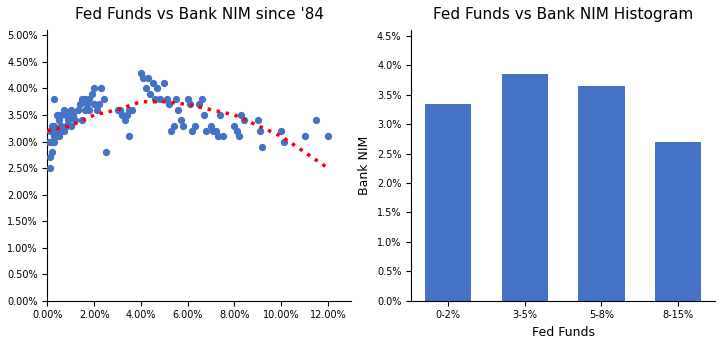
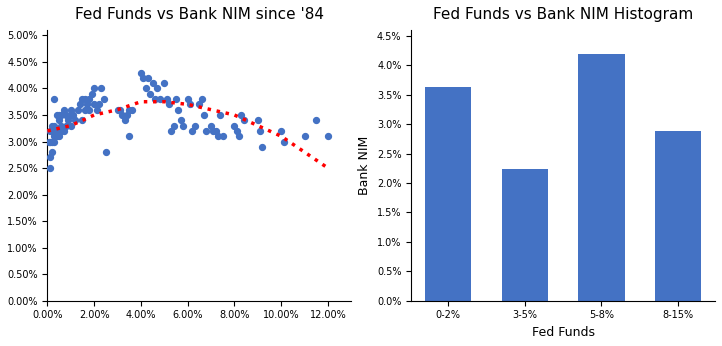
Fed Funds vs Bank NIM Histogram/0-2%: 3.35% -> 3.64%
Fed Funds vs Bank NIM Histogram/3-5%: 3.85% -> 2.24%
Fed Funds vs Bank NIM Histogram/5-8%: 3.65% -> 4.20%
Fed Funds vs Bank NIM Histogram/8-15%: 2.70% -> 2.88%
